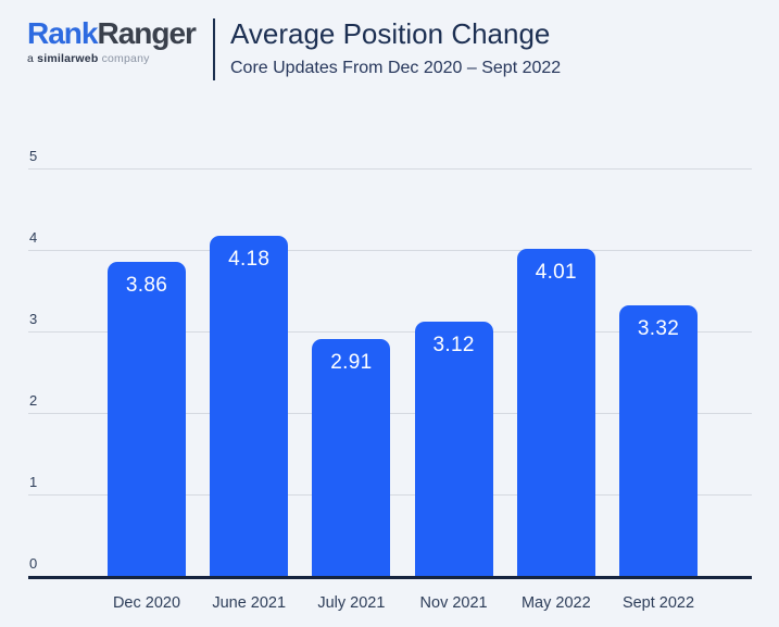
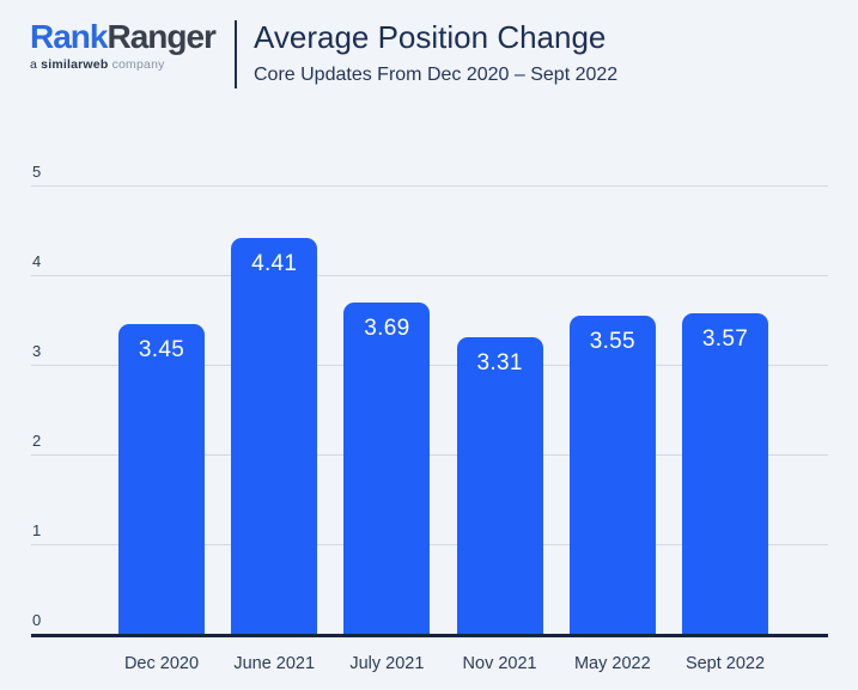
Dec 2020: 3.86 -> 3.45
June 2021: 4.18 -> 4.41
July 2021: 2.91 -> 3.69
Nov 2021: 3.12 -> 3.31
May 2022: 4.01 -> 3.55
Sept 2022: 3.32 -> 3.57
